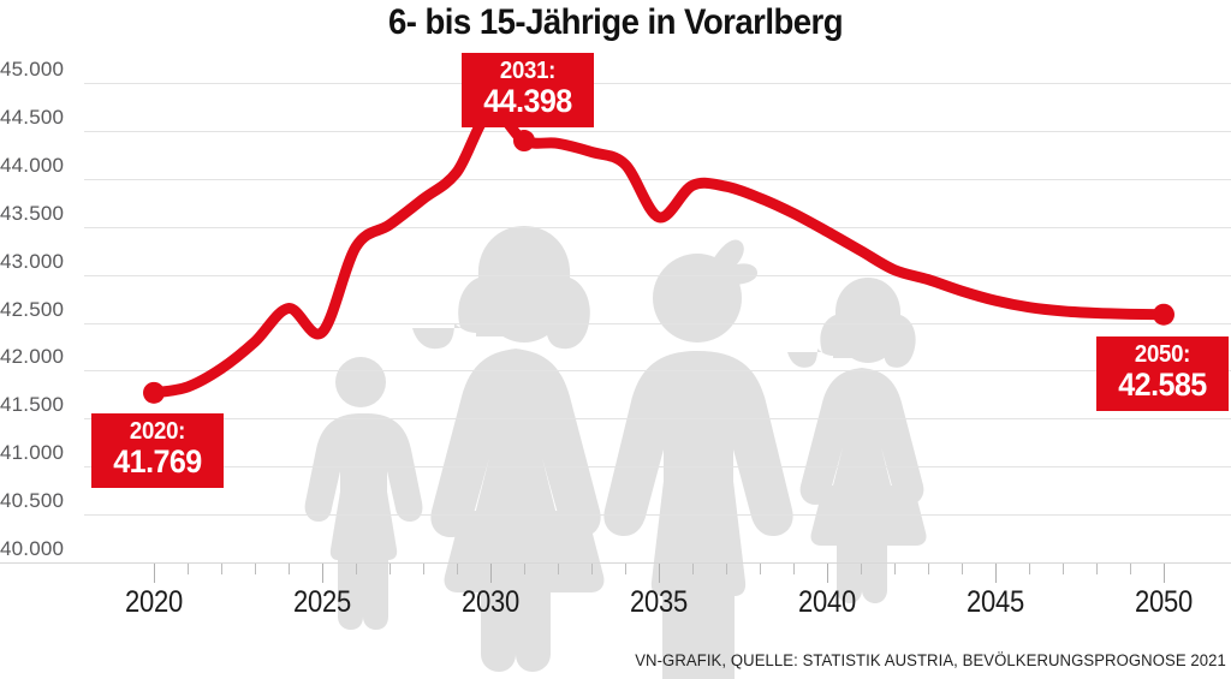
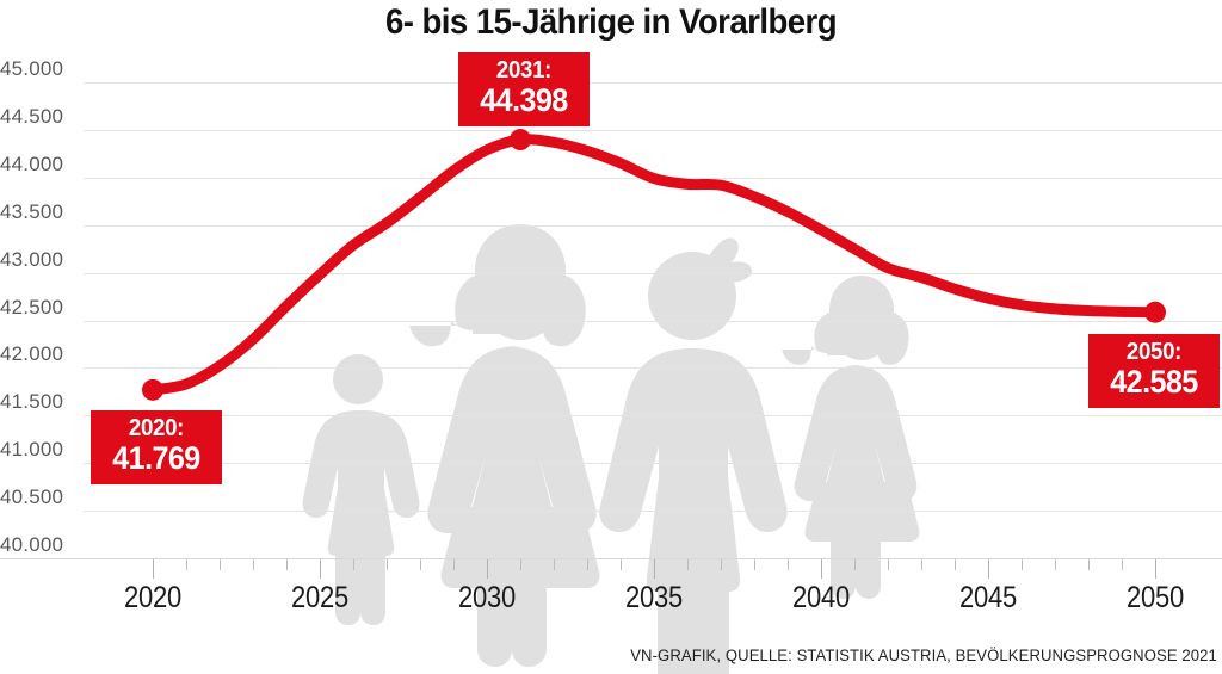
2025: 42400 -> 43000
2030: 44700 -> 44300
2035: 43600 -> 44000
